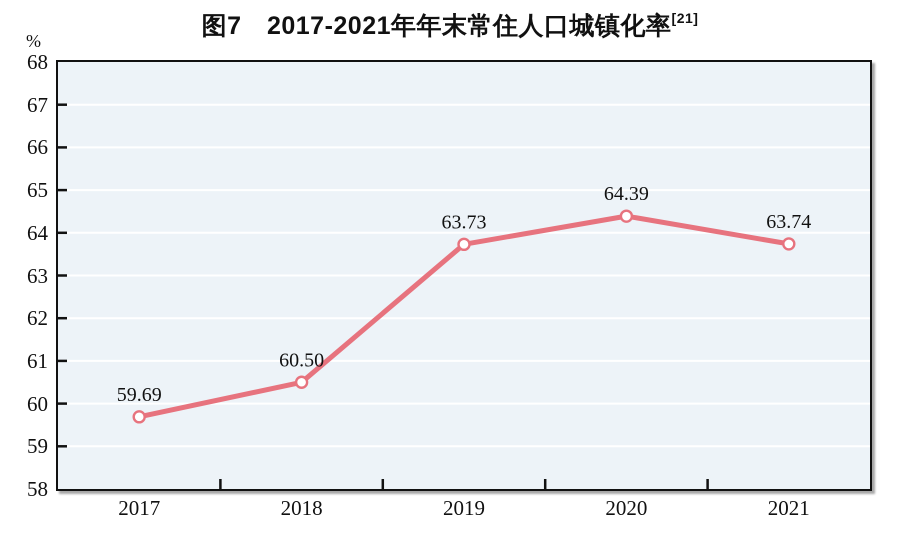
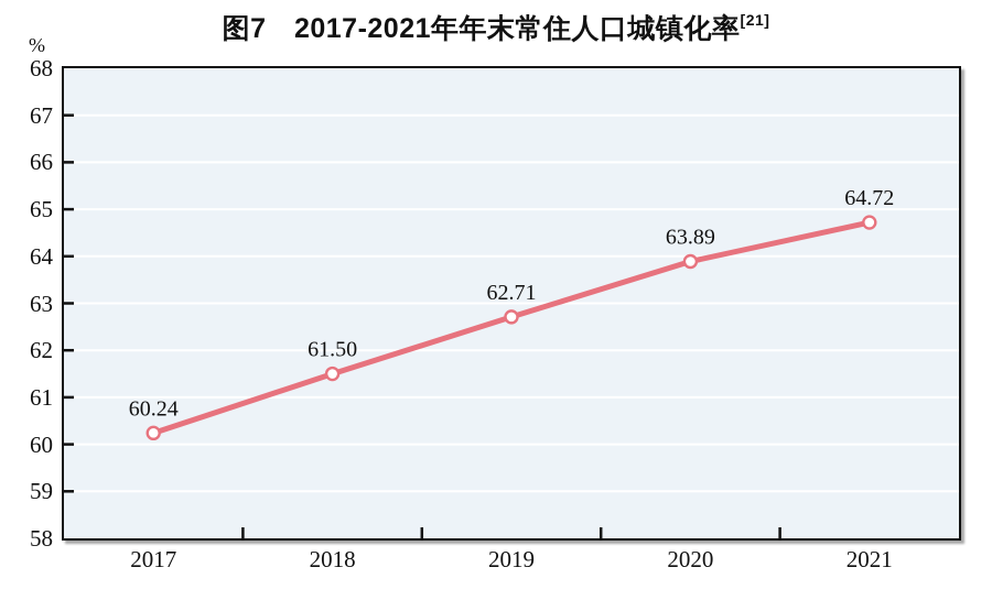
2017: 59.69 -> 60.24
2018: 60.50 -> 61.50
2019: 63.73 -> 62.71
2020: 64.39 -> 63.89
2021: 63.74 -> 64.72
